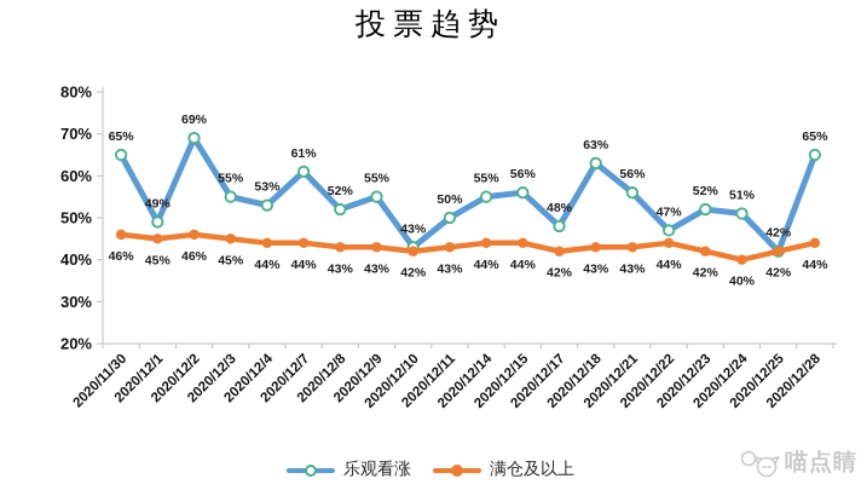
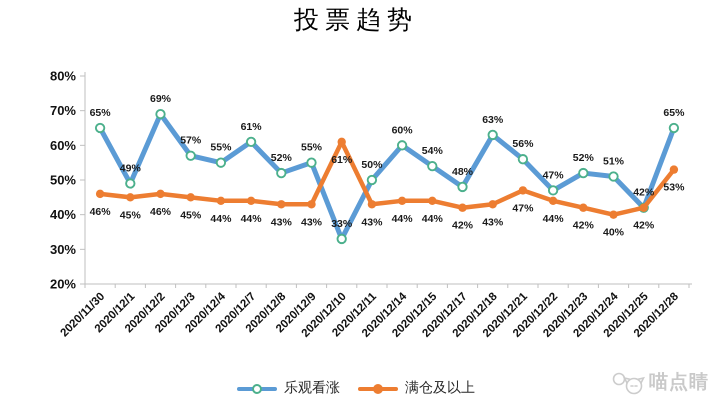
乐观看涨/2020/12/3: 55% -> 57%
乐观看涨/2020/12/4: 53% -> 55%
乐观看涨/2020/12/10: 43% -> 33%
满仓及以上/2020/12/10: 42% -> 61%
乐观看涨/2020/12/14: 55% -> 60%
乐观看涨/2020/12/15: 56% -> 54%
满仓及以上/2020/12/21: 43% -> 47%
满仓及以上/2020/12/28: 44% -> 53%
